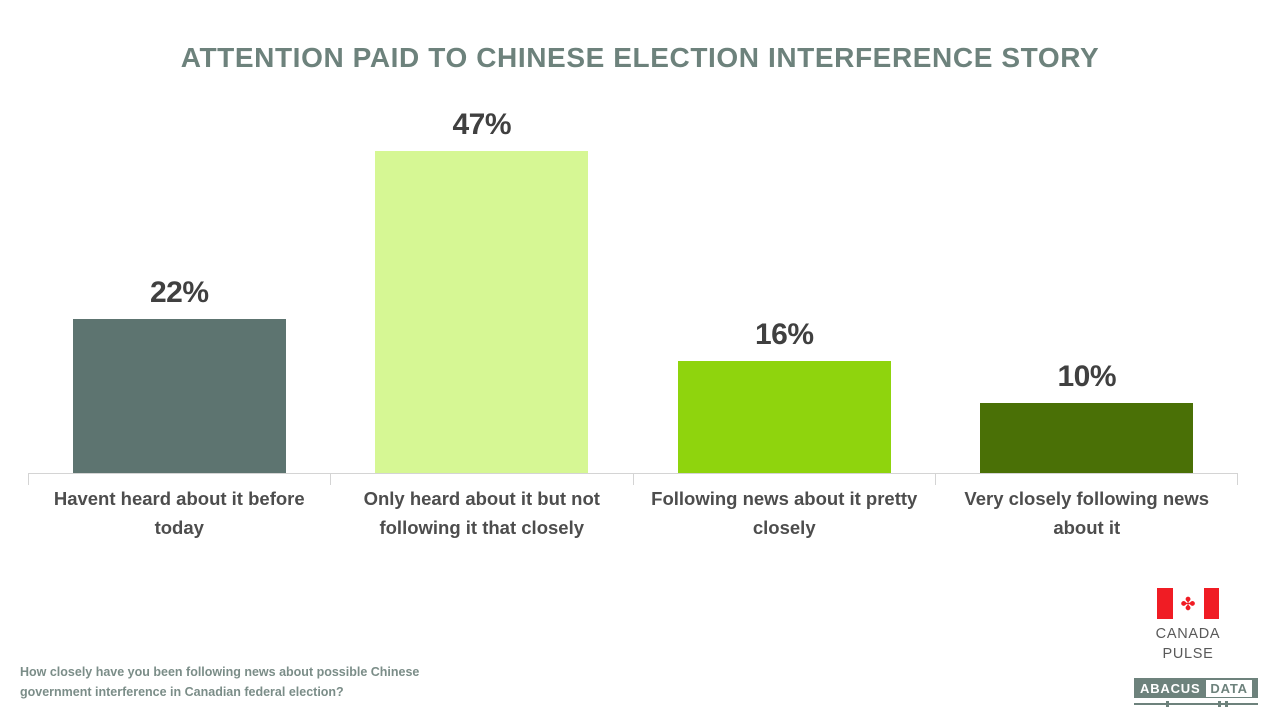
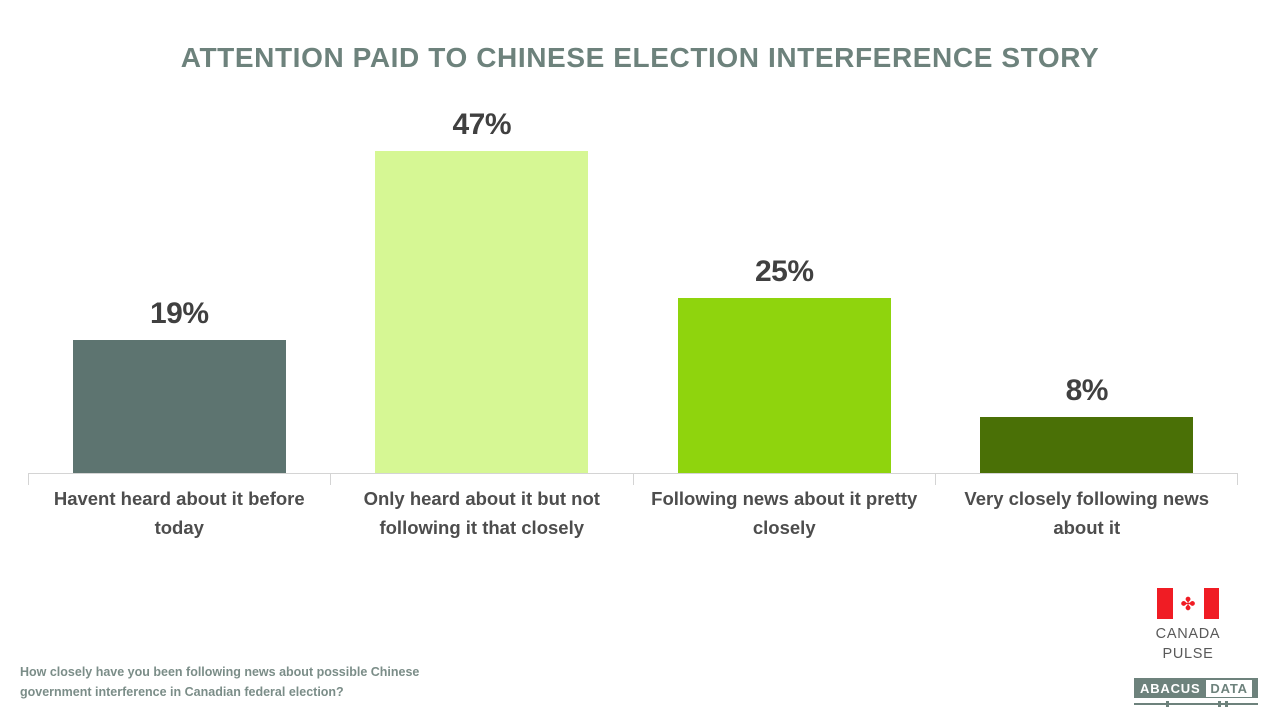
Havent heard about it before today: 22% -> 19%
Following news about it pretty closely: 16% -> 25%
Very closely following news about it: 10% -> 8%
